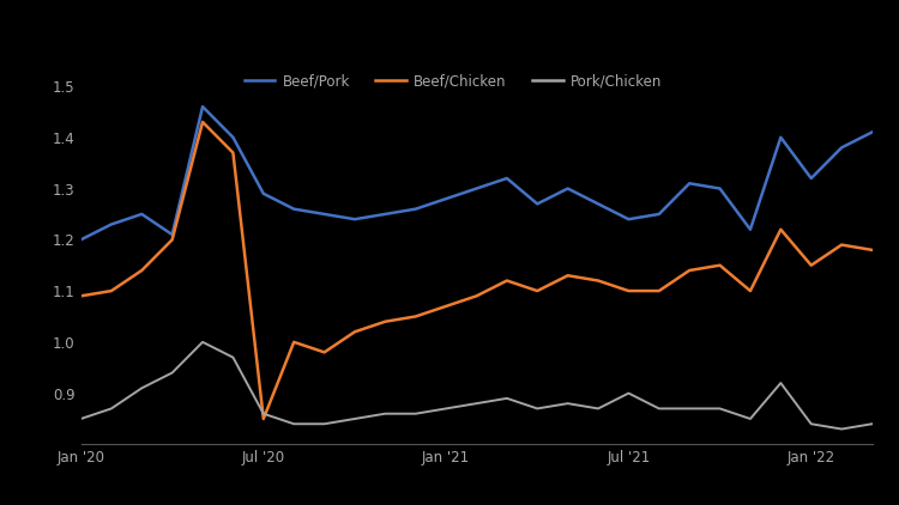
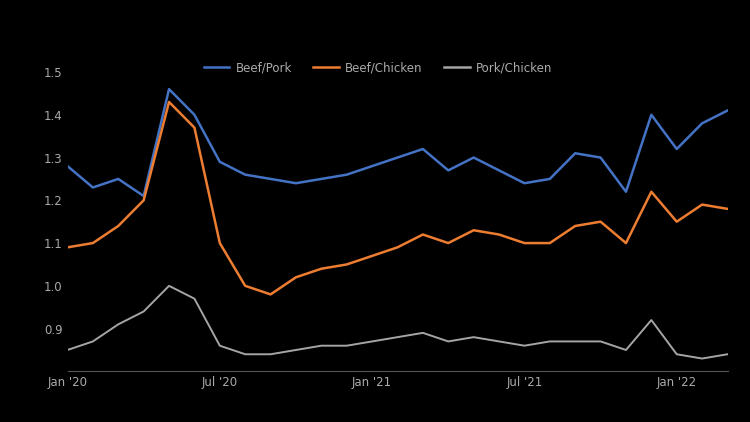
Beef/Pork/Jan '20: 1.20 -> 1.28
Beef/Chicken/Jul '20: 0.85 -> 1.10
Pork/Chicken/Jul '21: 0.90 -> 0.86
